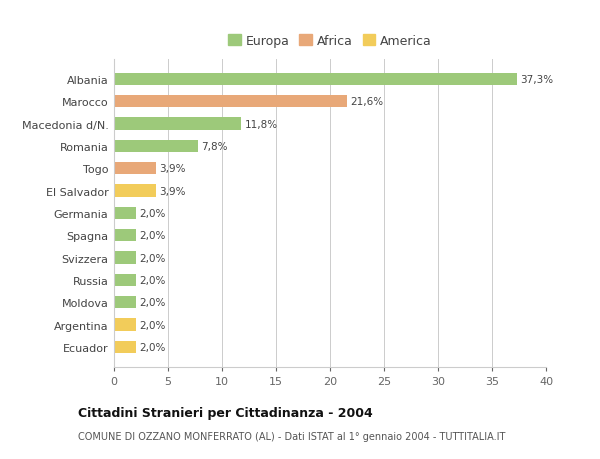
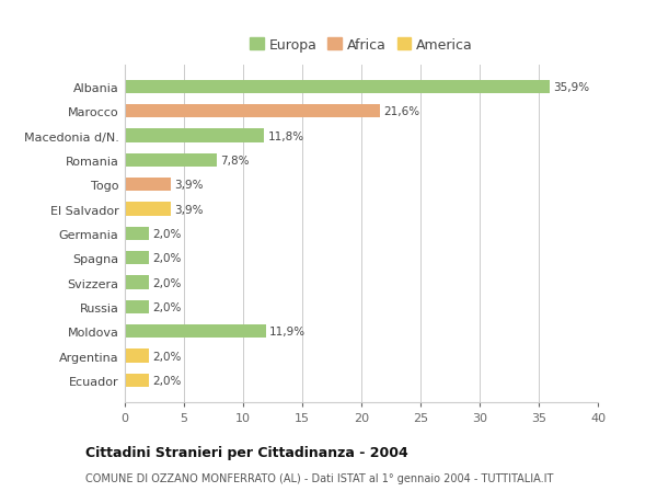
Albania: 37,3% -> 35,9%
Moldova: 2,0% -> 11,9%
